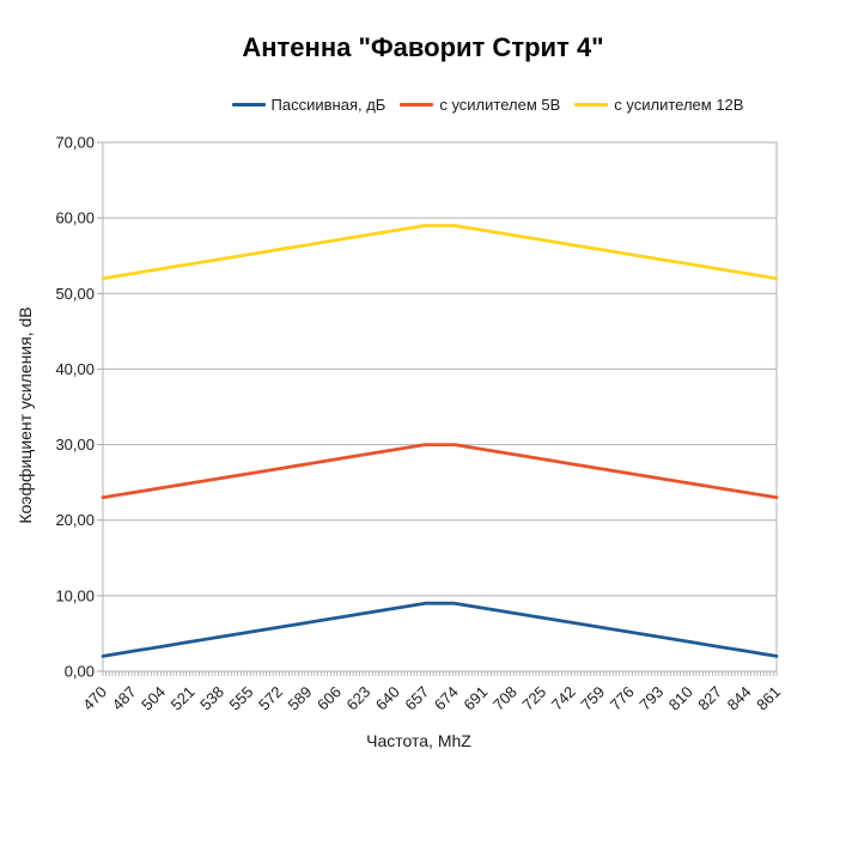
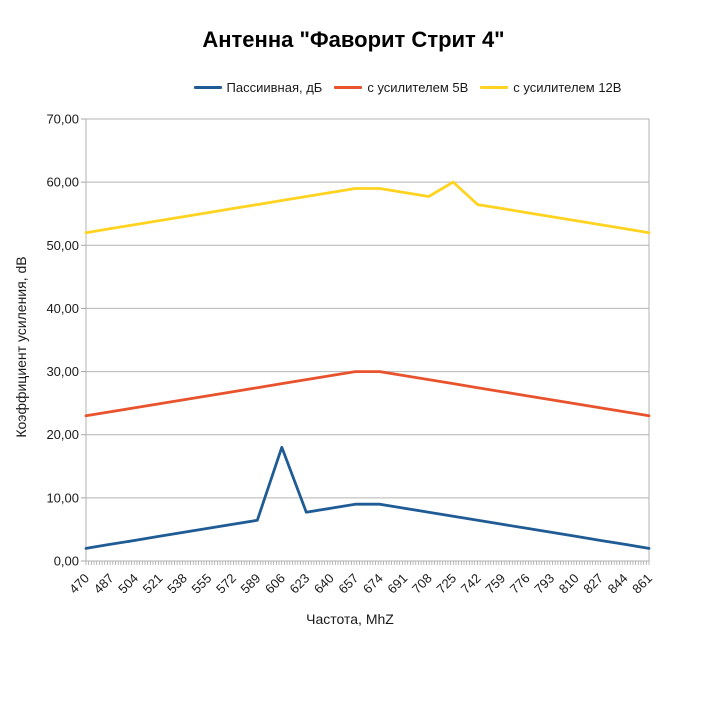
Пассиивная, дБ/606: 7 -> 18
с усилителем 12В/725: 57 -> 60
